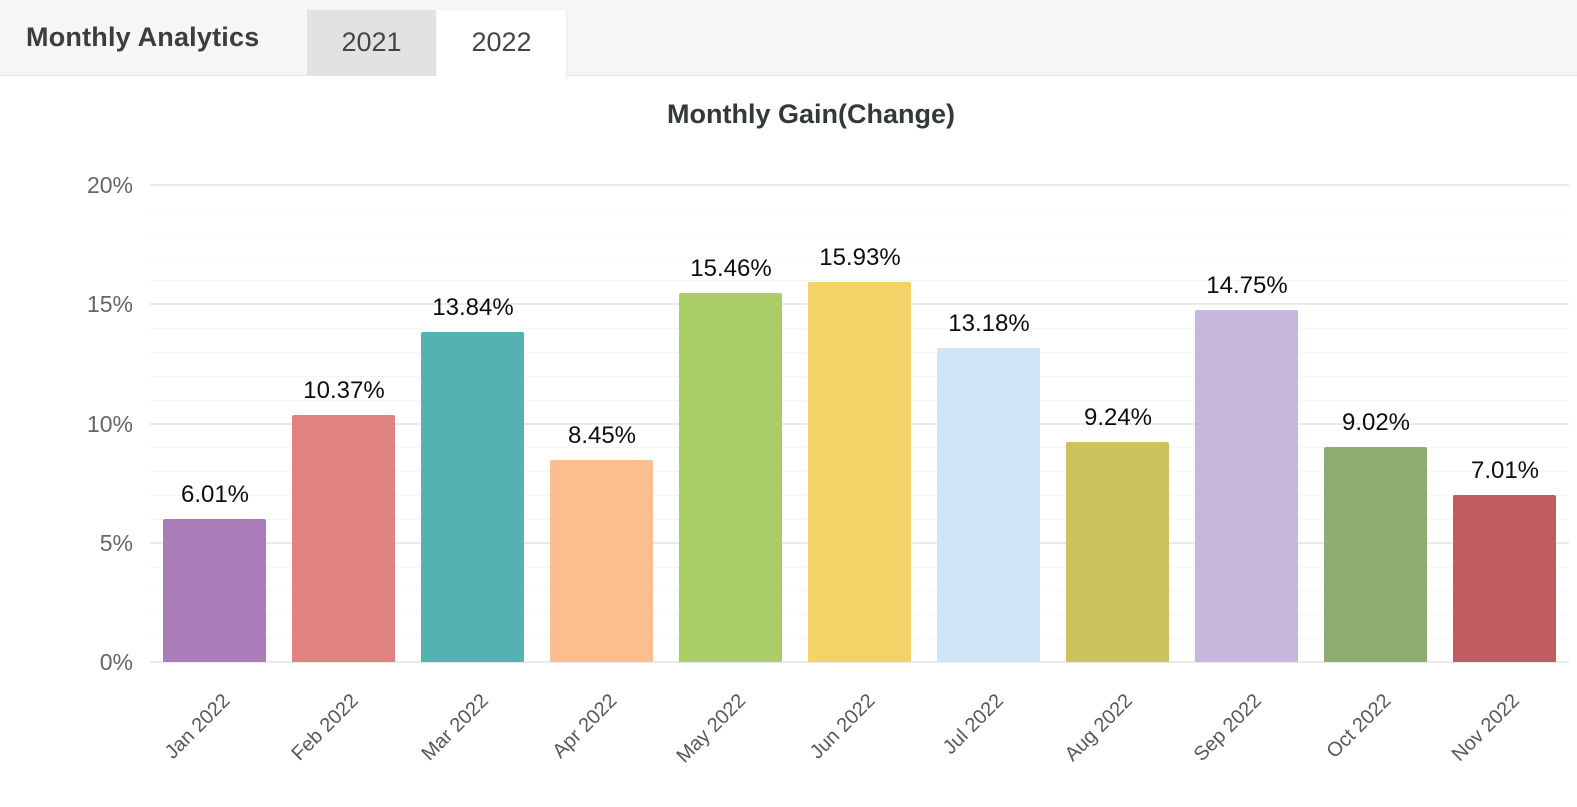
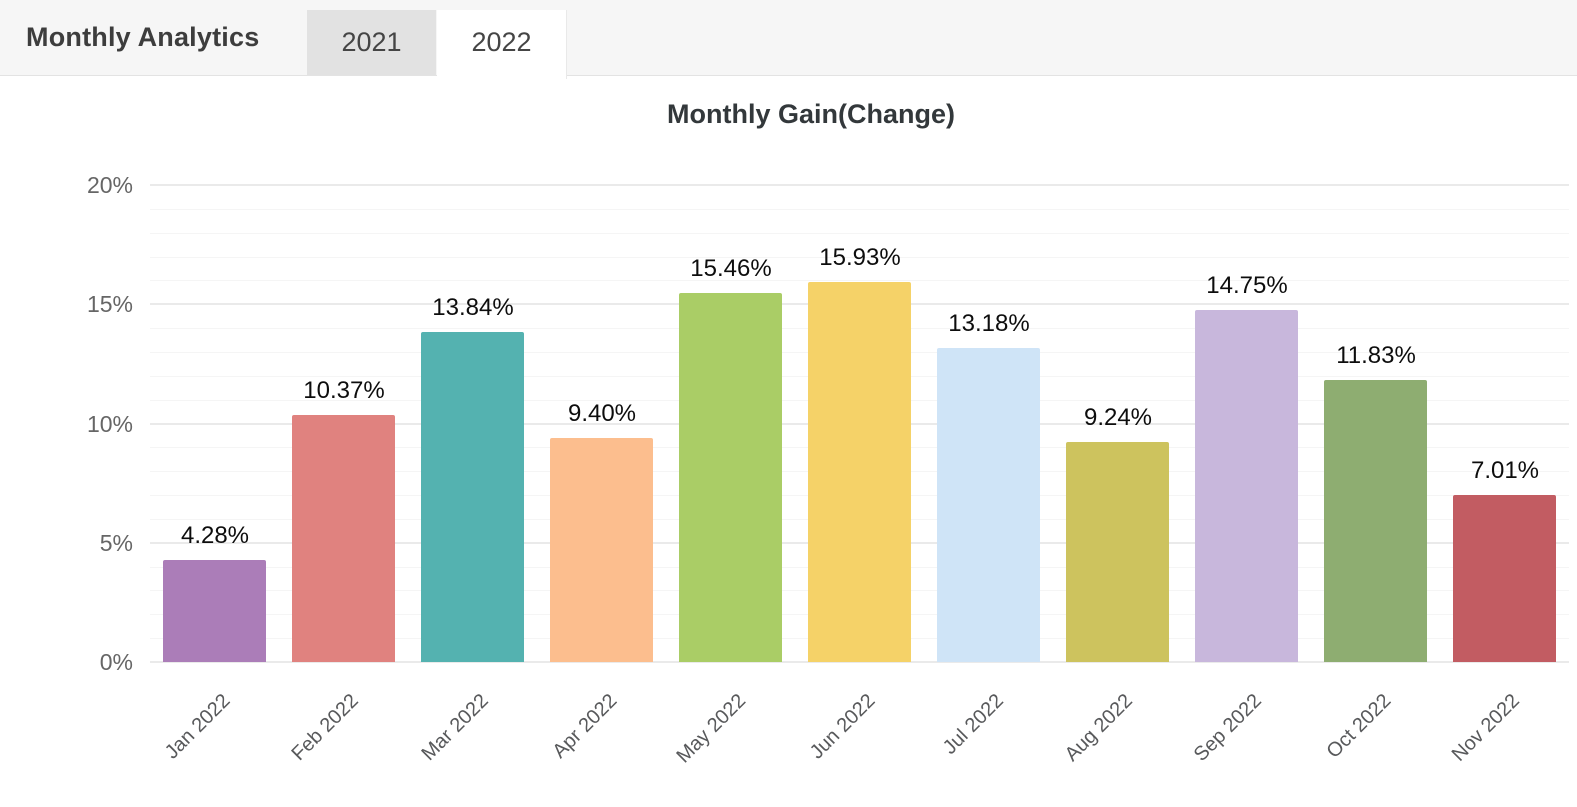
Jan 2022: 6.01% -> 4.28%
Apr 2022: 8.45% -> 9.40%
Oct 2022: 9.02% -> 11.83%
